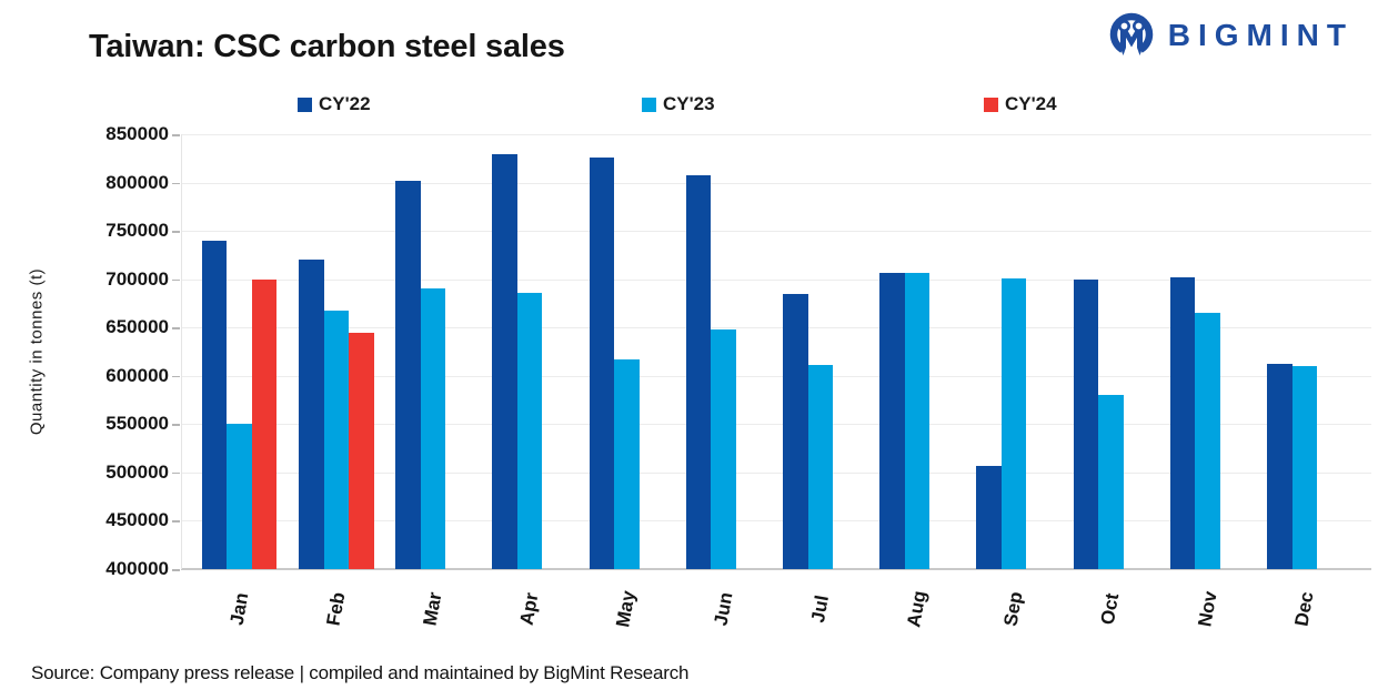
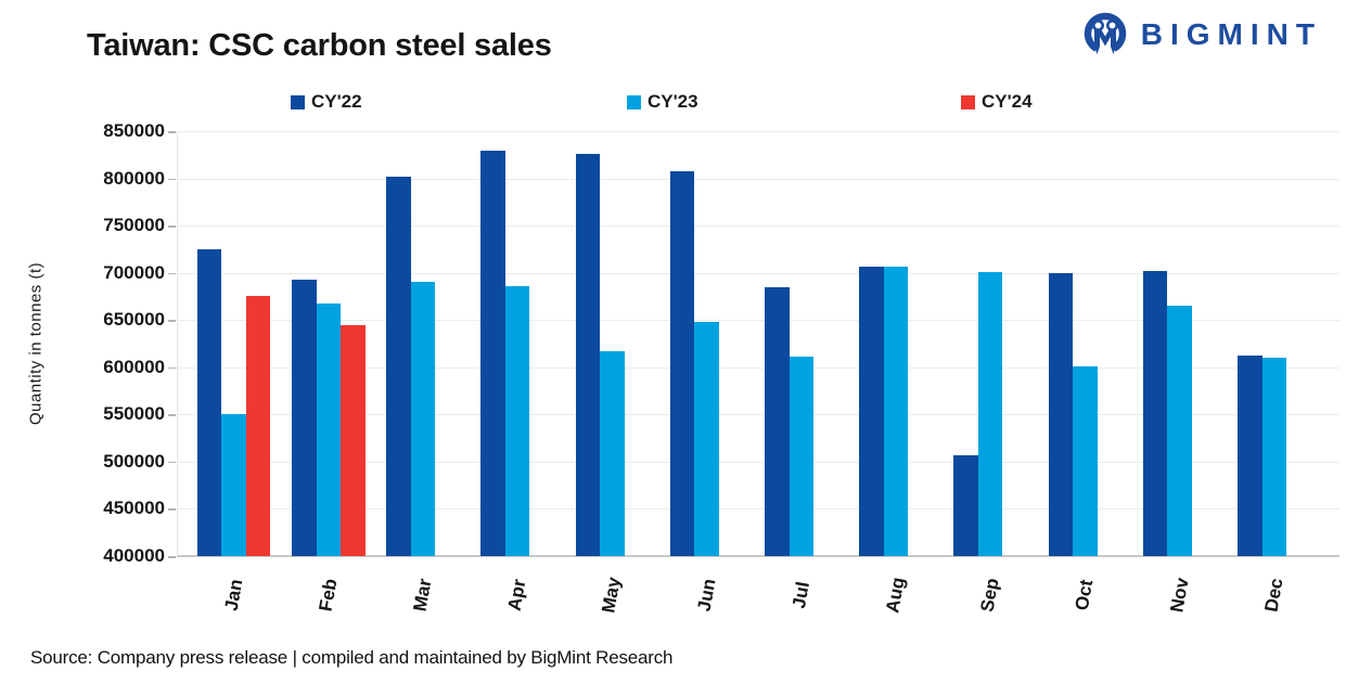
CY'22/Jan: 740000 -> 720000
CY'24/Jan: 700000 -> 680000
CY'22/Feb: 720000 -> 690000
CY'23/Oct: 580000 -> 600000
